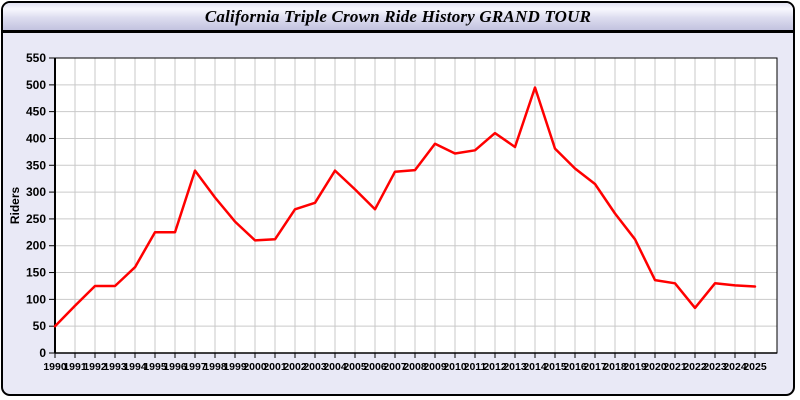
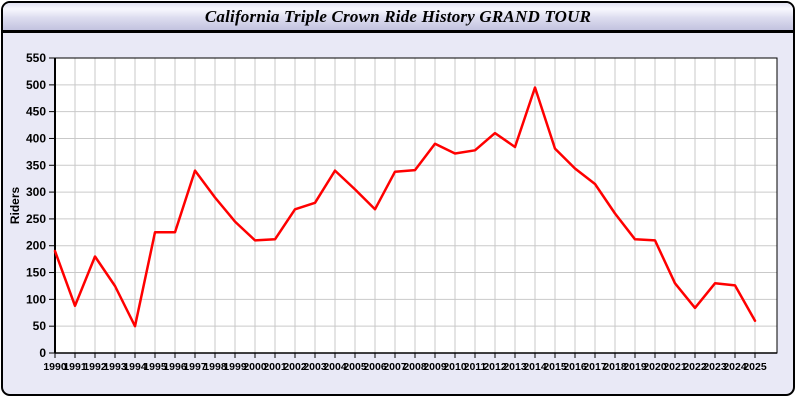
1990: 50 -> 190
1992: 120 -> 180
1994: 160 -> 50
2020: 140 -> 210
2025: 120 -> 60
